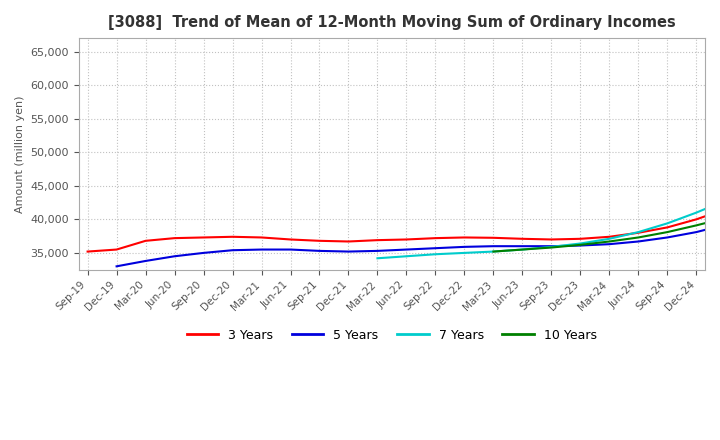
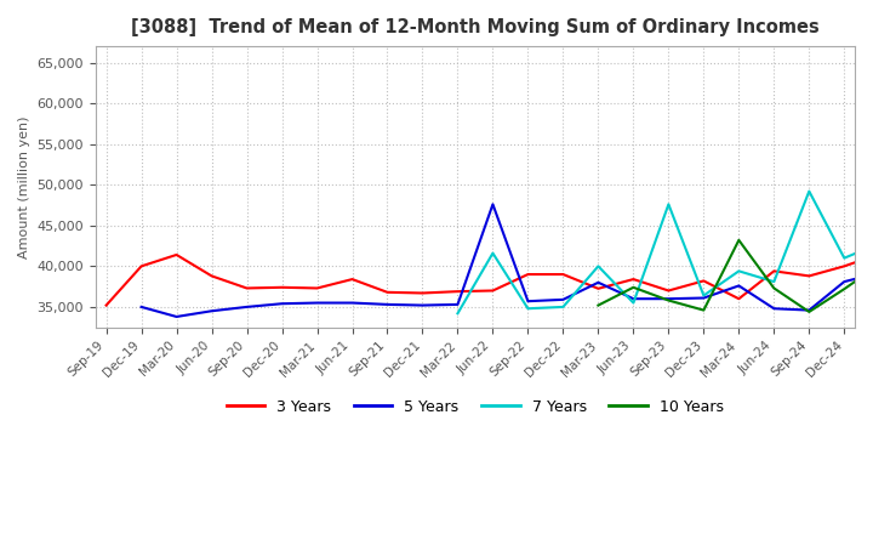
3 Years/Dec-19: 35,500 -> 40,000
5 Years/Dec-19: 33,000 -> 35,000
3 Years/Mar-20: 36,800 -> 41,400
3 Years/Jun-20: 37,200 -> 38,800
3 Years/Jun-21: 37,000 -> 38,400
5 Years/Jun-22: 35,500 -> 47,600
7 Years/Jun-22: 34,500 -> 41,600
3 Years/Sep-22: 37,200 -> 39,000
3 Years/Dec-22: 37,300 -> 39,000
5 Years/Mar-23: 36,000 -> 38,000
7 Years/Mar-23: 35,200 -> 40,000
3 Years/Jun-23: 37,100 -> 38,400
10 Years/Jun-23: 35,500 -> 37,400
7 Years/Sep-23: 35,900 -> 47,600
3 Years/Dec-23: 37,100 -> 38,200
10 Years/Dec-23: 36,200 -> 34,600
3 Years/Mar-24: 37,400 -> 36,000
5 Years/Mar-24: 36,300 -> 37,600
7 Years/Mar-24: 37,100 -> 39,400
10 Years/Mar-24: 36,700 -> 43,200
3 Years/Jun-24: 38,000 -> 39,400
5 Years/Jun-24: 36,700 -> 34,800
5 Years/Sep-24: 37,300 -> 34,600
7 Years/Sep-24: 39,400 -> 49,200
10 Years/Sep-24: 38,100 -> 34,400
10 Years/Dec-24: 39,100 -> 37,200
